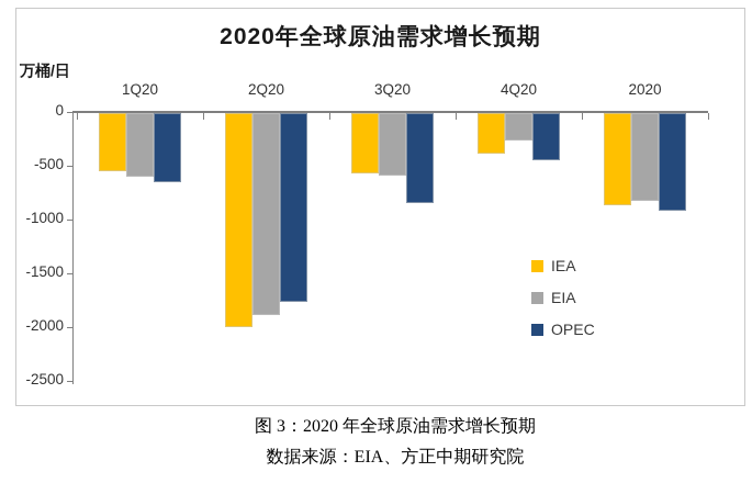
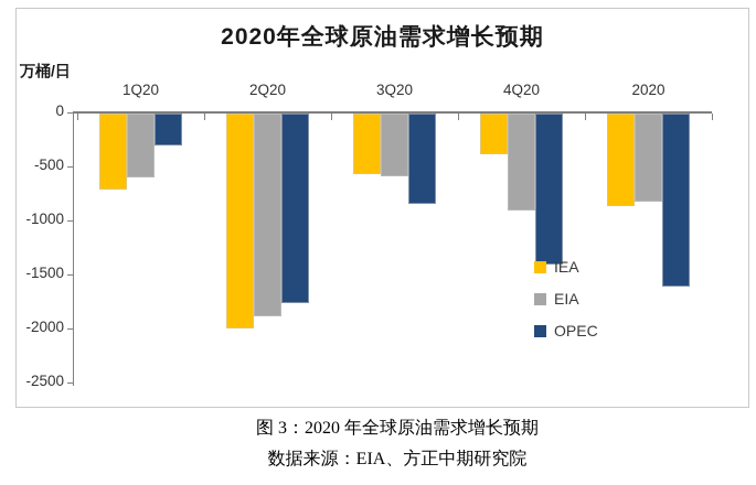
IEA/1Q20: -500 -> -700
OPEC/1Q20: -600 -> -300
EIA/4Q20: -200 -> -900
OPEC/4Q20: -400 -> -1400
OPEC/2020: -900 -> -1600
